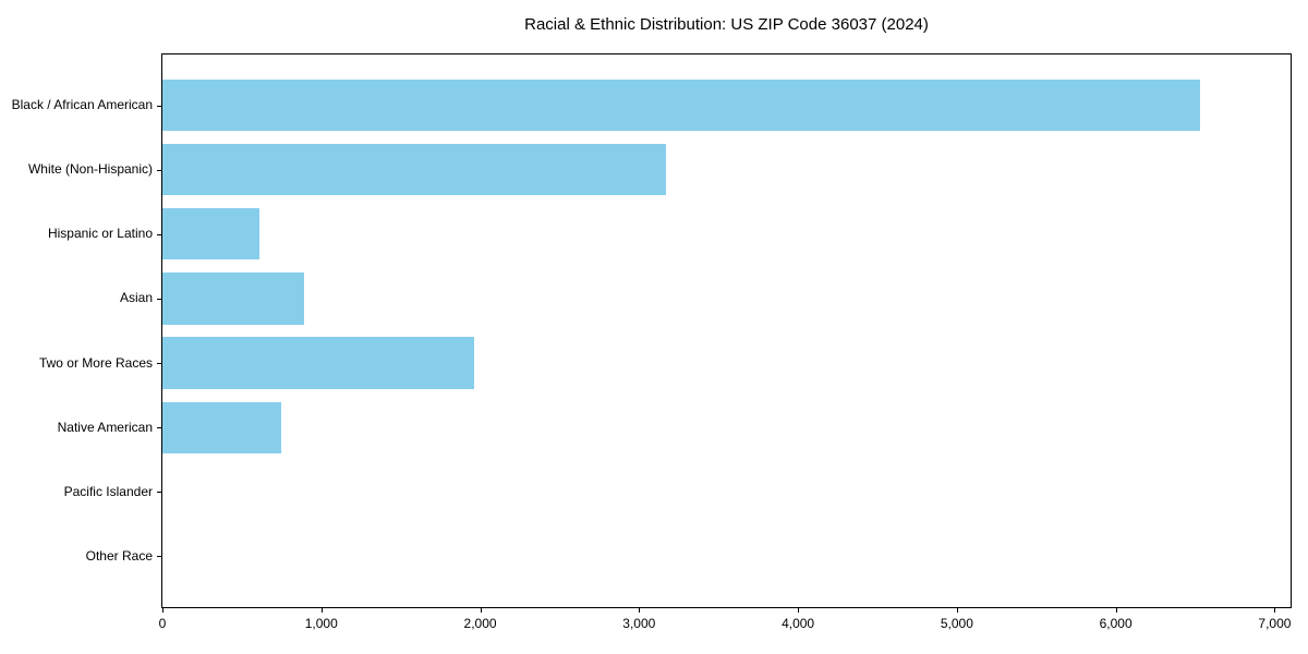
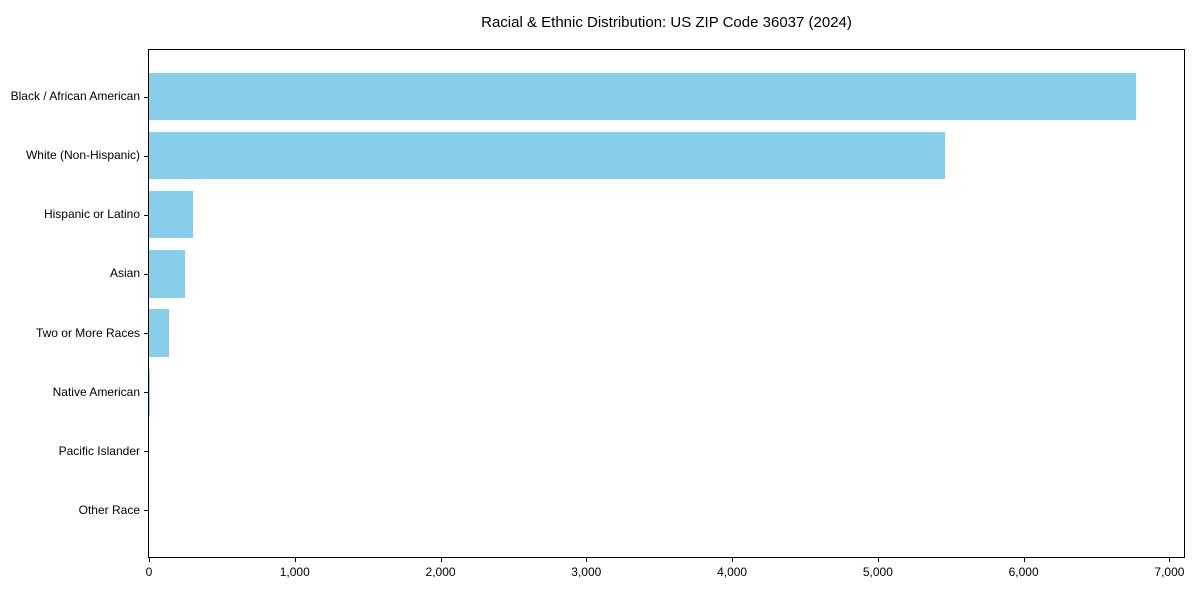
Black / African American: 6530 -> 6770
White (Non-Hispanic): 3170 -> 5460
Hispanic or Latino: 610 -> 300
Asian: 890 -> 250
Two or More Races: 1960 -> 140
Native American: 750 -> 10
